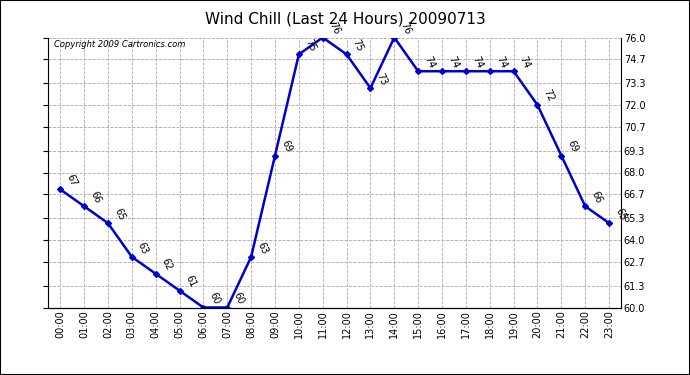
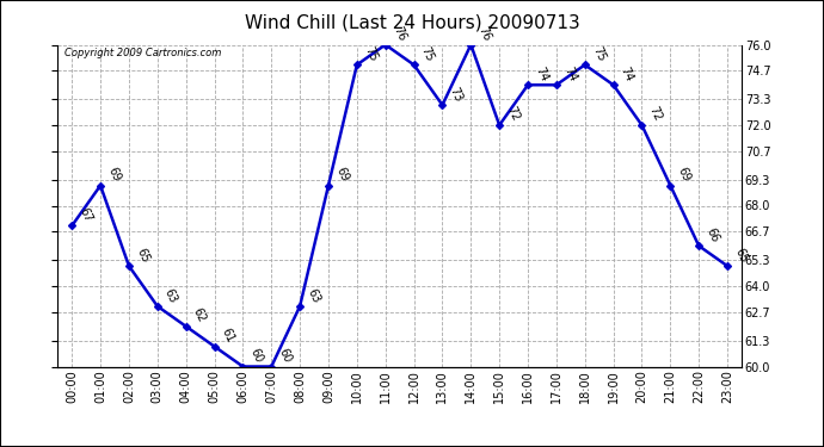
01:00: 66 -> 69
15:00: 74 -> 72
18:00: 74 -> 75
